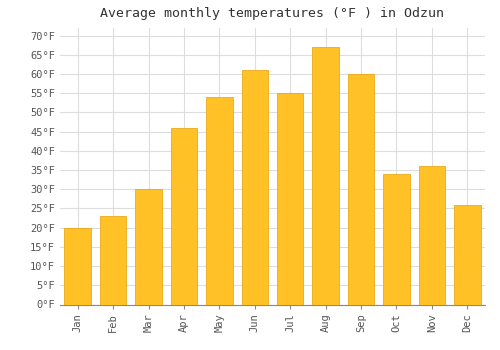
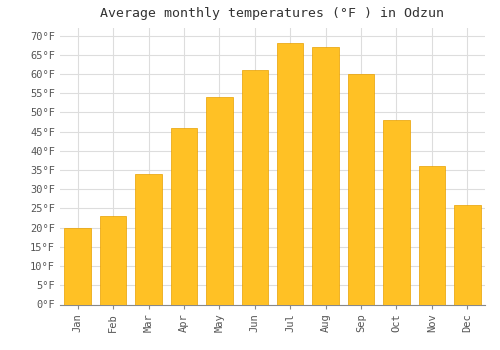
Mar: 30°F -> 34°F
Jul: 55°F -> 68°F
Oct: 34°F -> 48°F
